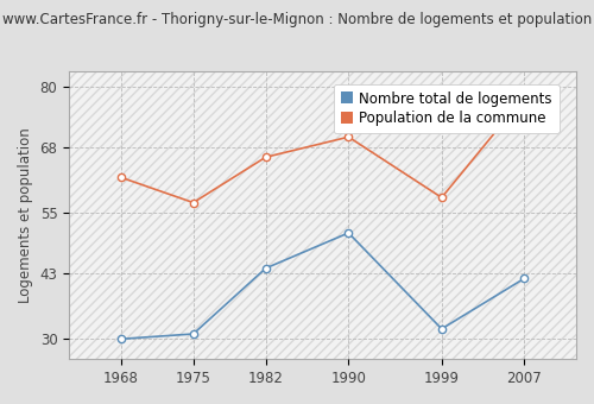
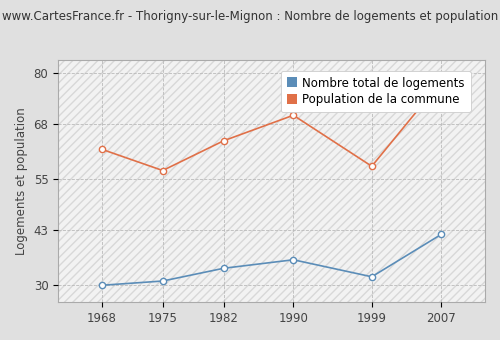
Nombre total de logements/1982: 44 -> 34
Population de la commune/1982: 66 -> 64
Nombre total de logements/1990: 51 -> 36
